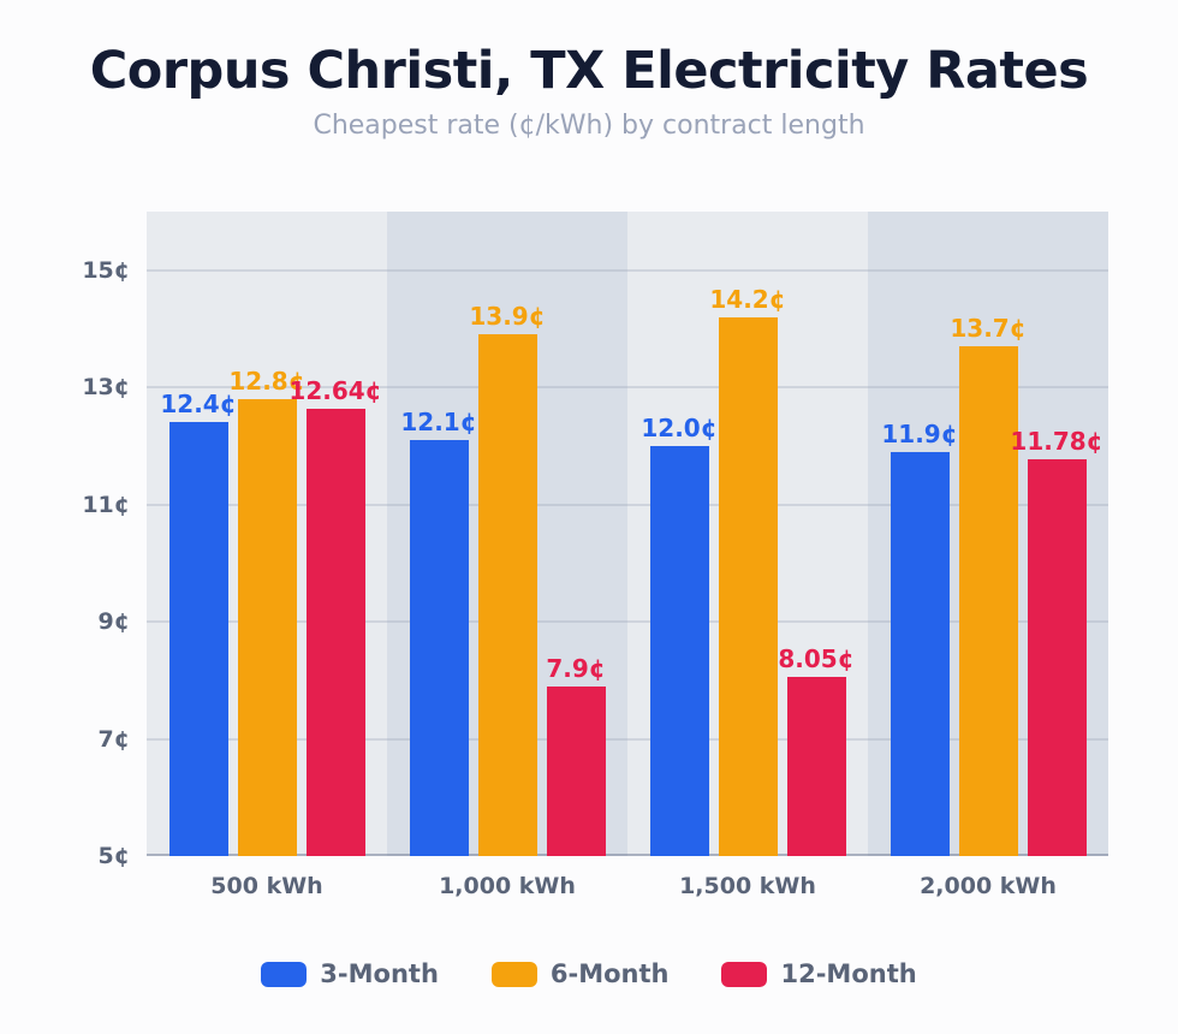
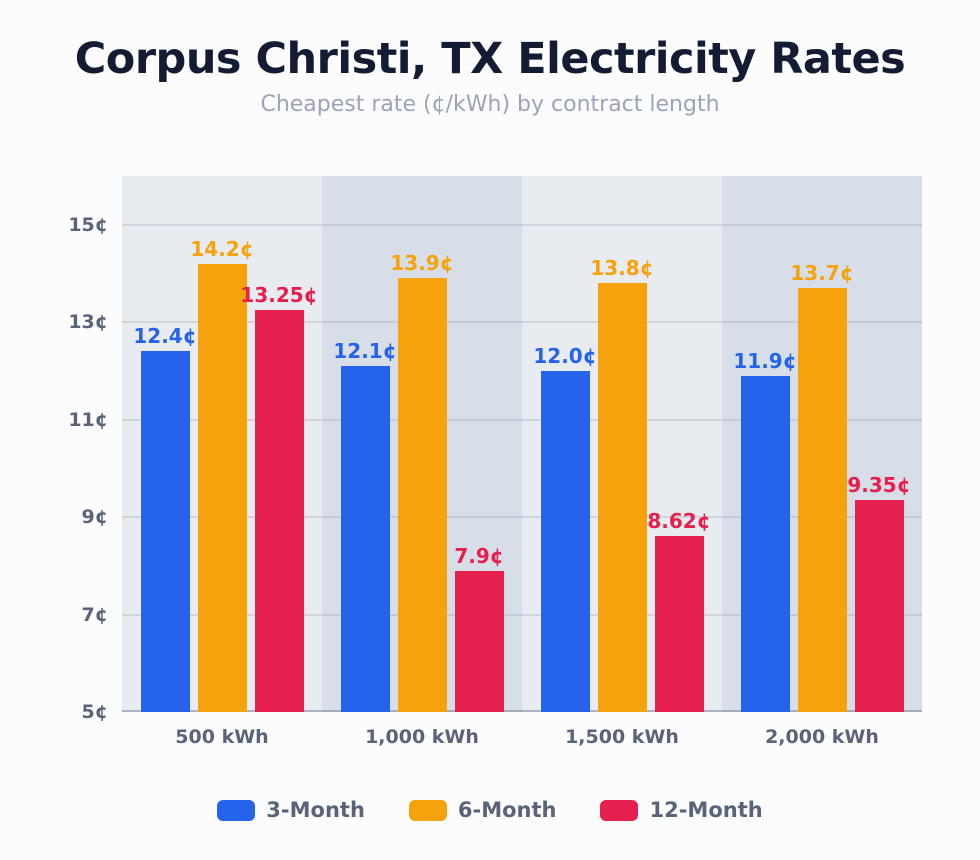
6-Month/500 kWh: 12.8 -> 14.2
12-Month/500 kWh: 12.64 -> 13.25
6-Month/1,500 kWh: 14.2 -> 13.8
12-Month/1,500 kWh: 8.05 -> 8.62
12-Month/2,000 kWh: 11.78 -> 9.35
